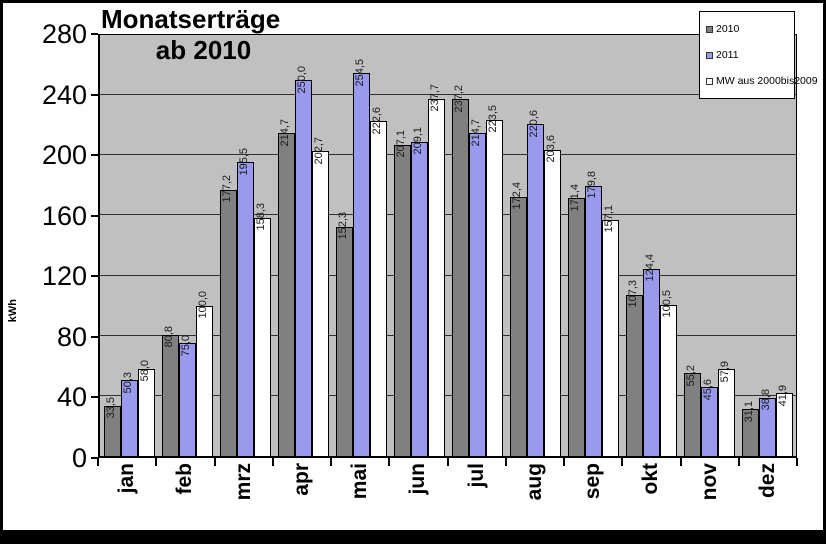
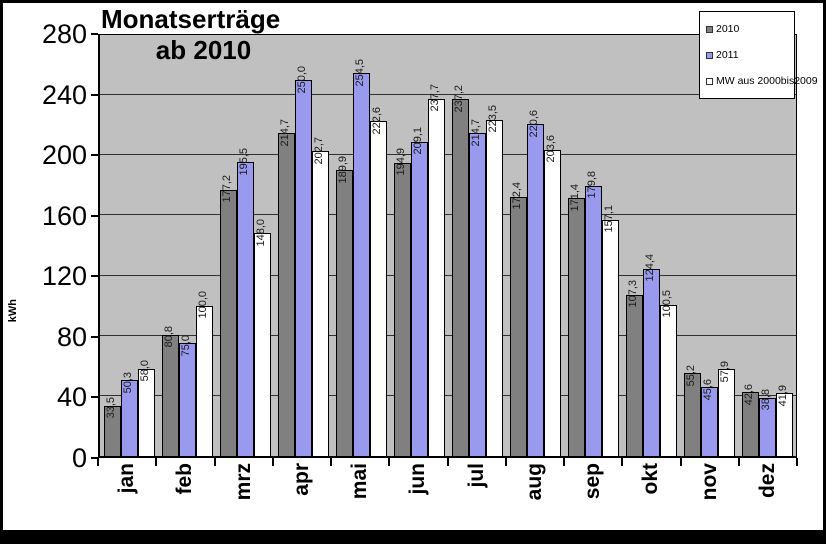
MW aus 2000bis2009/mrz: 158,3 -> 148,0
2010/mai: 152,3 -> 189,9
2010/jun: 207,1 -> 194,9
2010/dez: 31,1 -> 42,6
